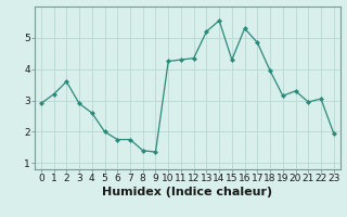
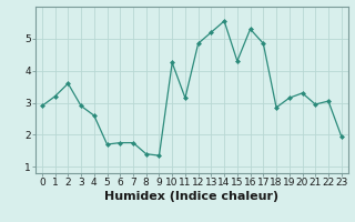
5: 2.00 -> 1.70
11: 4.30 -> 3.15
12: 4.35 -> 4.85
18: 3.95 -> 2.85
